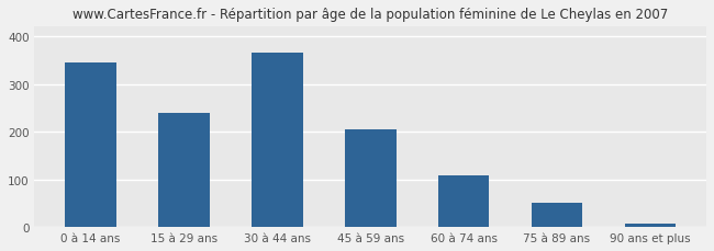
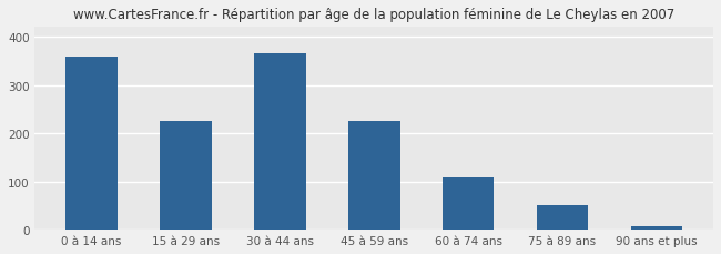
0 à 14 ans: 345 -> 358
15 à 29 ans: 240 -> 225
45 à 59 ans: 205 -> 225
